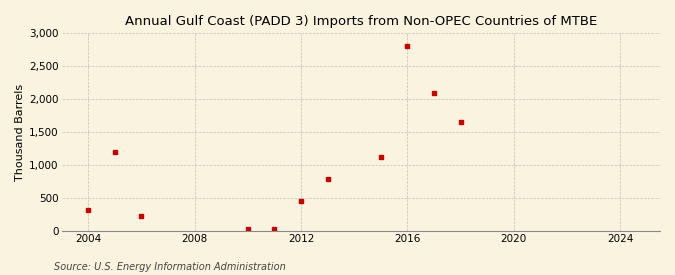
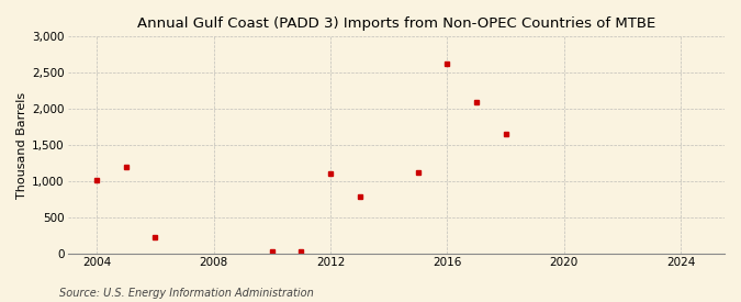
2004: 320 -> 1,020
2012: 450 -> 1,100
2016: 2,810 -> 2,620
